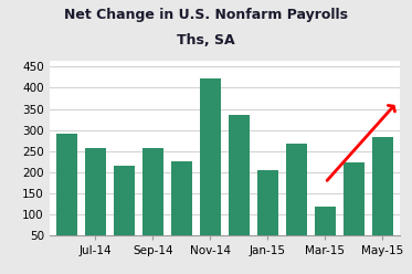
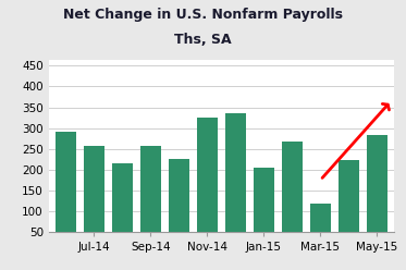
Nov-14: 423 -> 325
